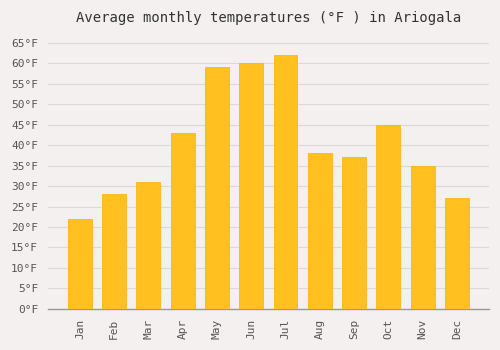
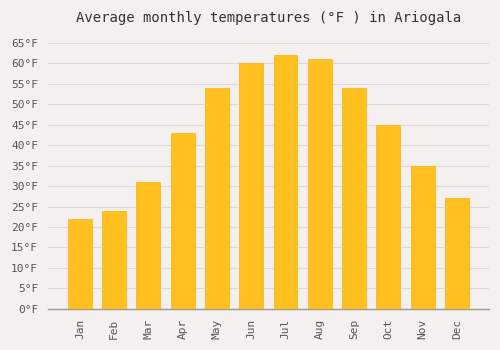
Feb: 28°F -> 24°F
May: 59°F -> 54°F
Aug: 38°F -> 61°F
Sep: 37°F -> 54°F
